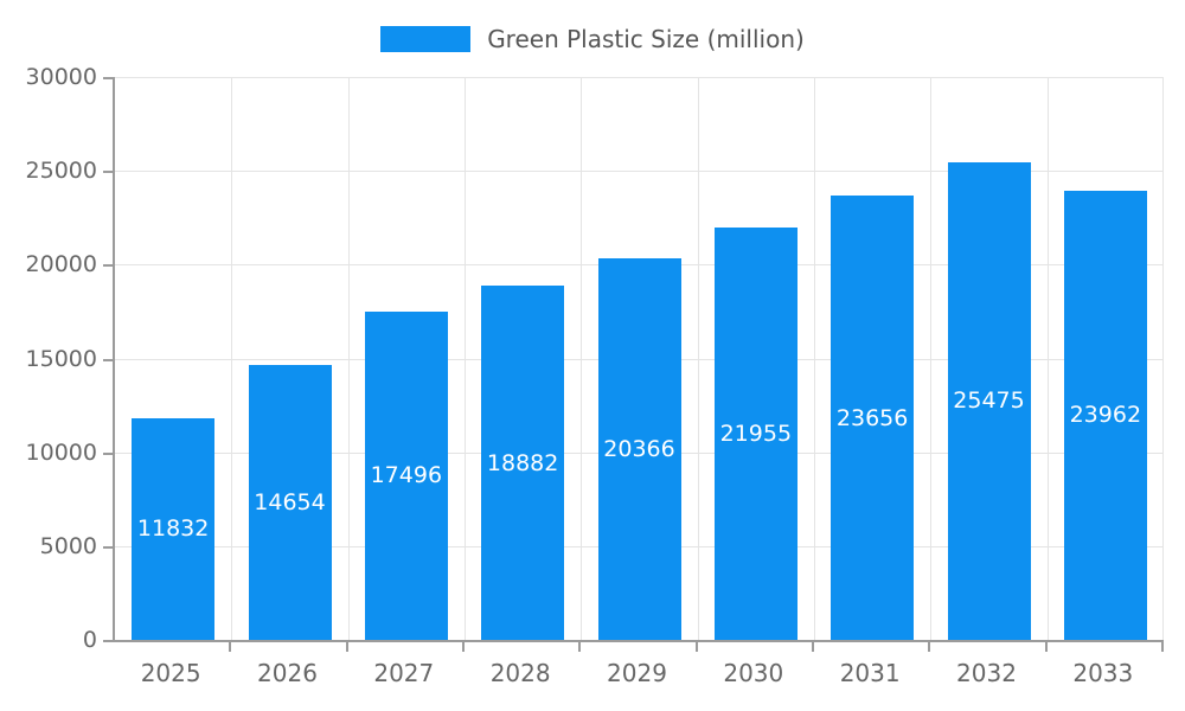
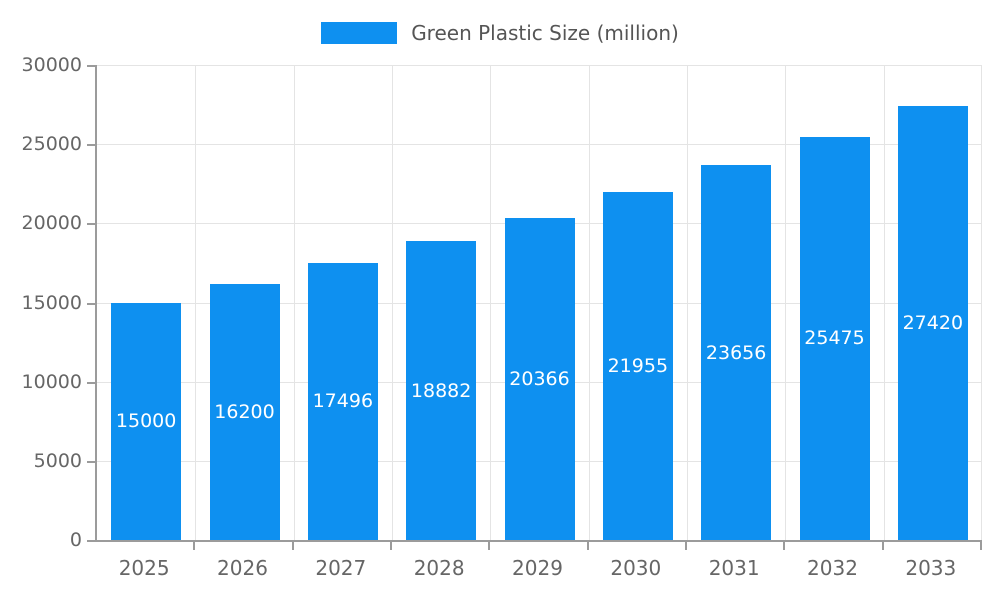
2025: 11832 -> 15000
2026: 14654 -> 16200
2033: 23962 -> 27420
